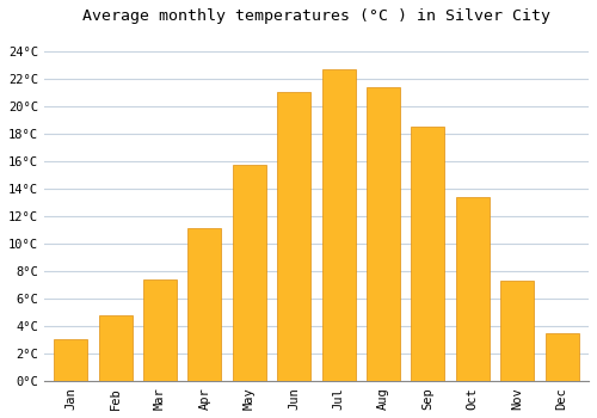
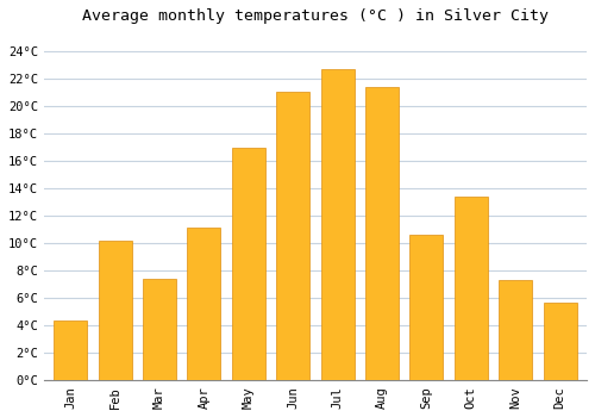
Jan: 3.1°C -> 4.4°C
Feb: 4.8°C -> 10.2°C
May: 15.7°C -> 16.9°C
Sep: 18.5°C -> 10.6°C
Dec: 3.5°C -> 5.7°C
